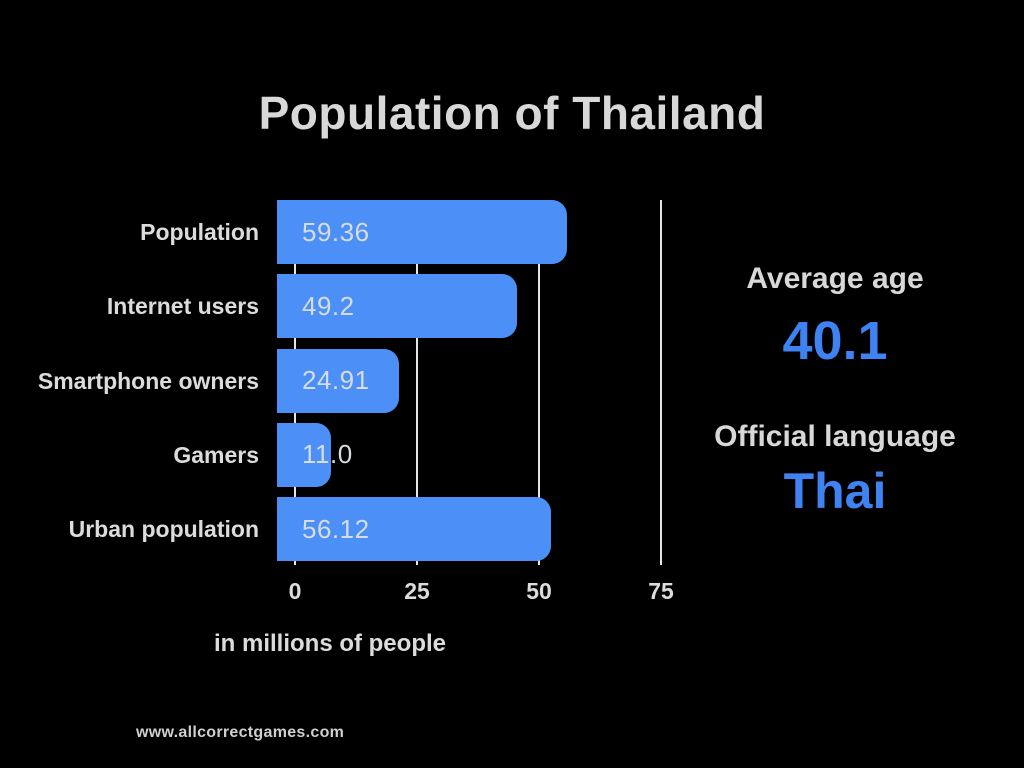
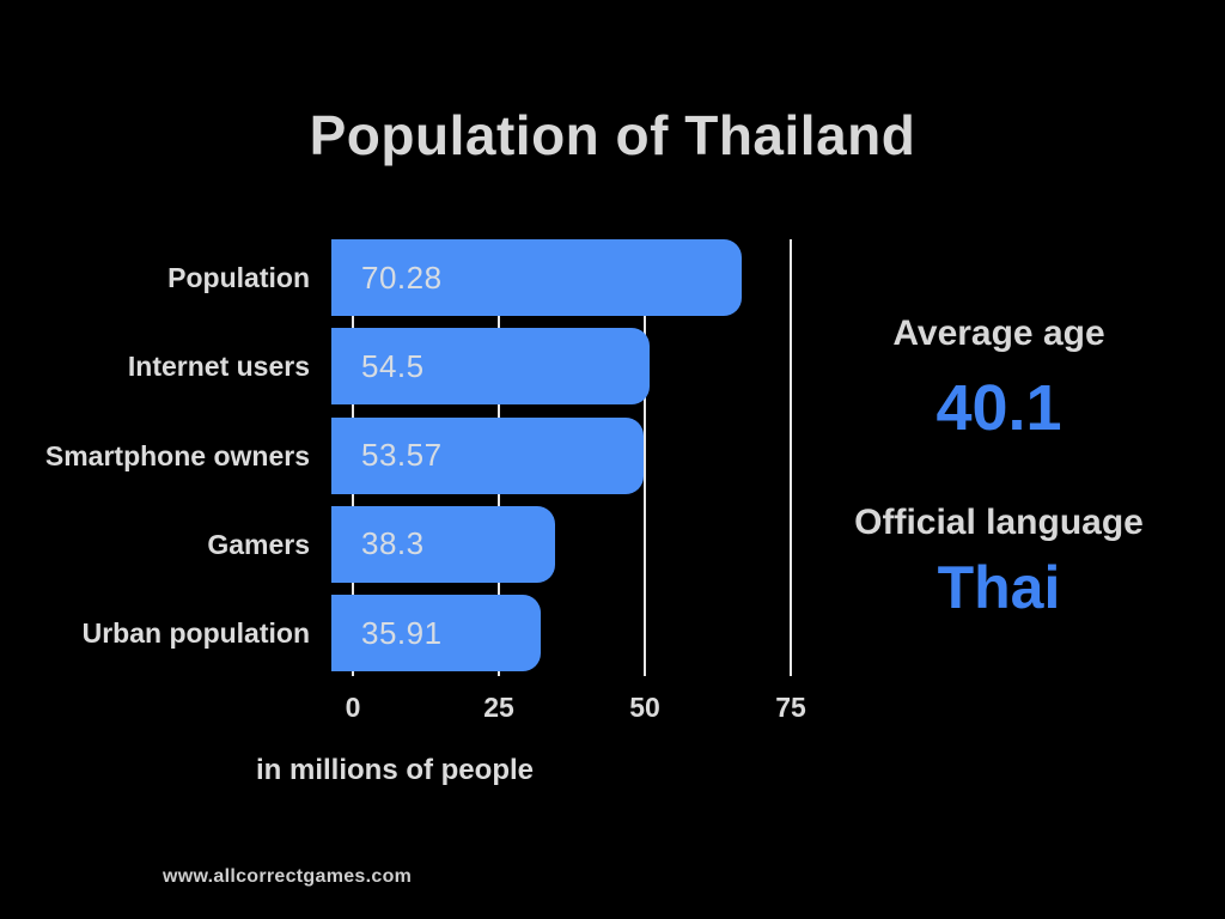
Population: 59.36 -> 70.28
Internet users: 49.2 -> 54.5
Smartphone owners: 24.91 -> 53.57
Gamers: 11.0 -> 38.3
Urban population: 56.12 -> 35.91
